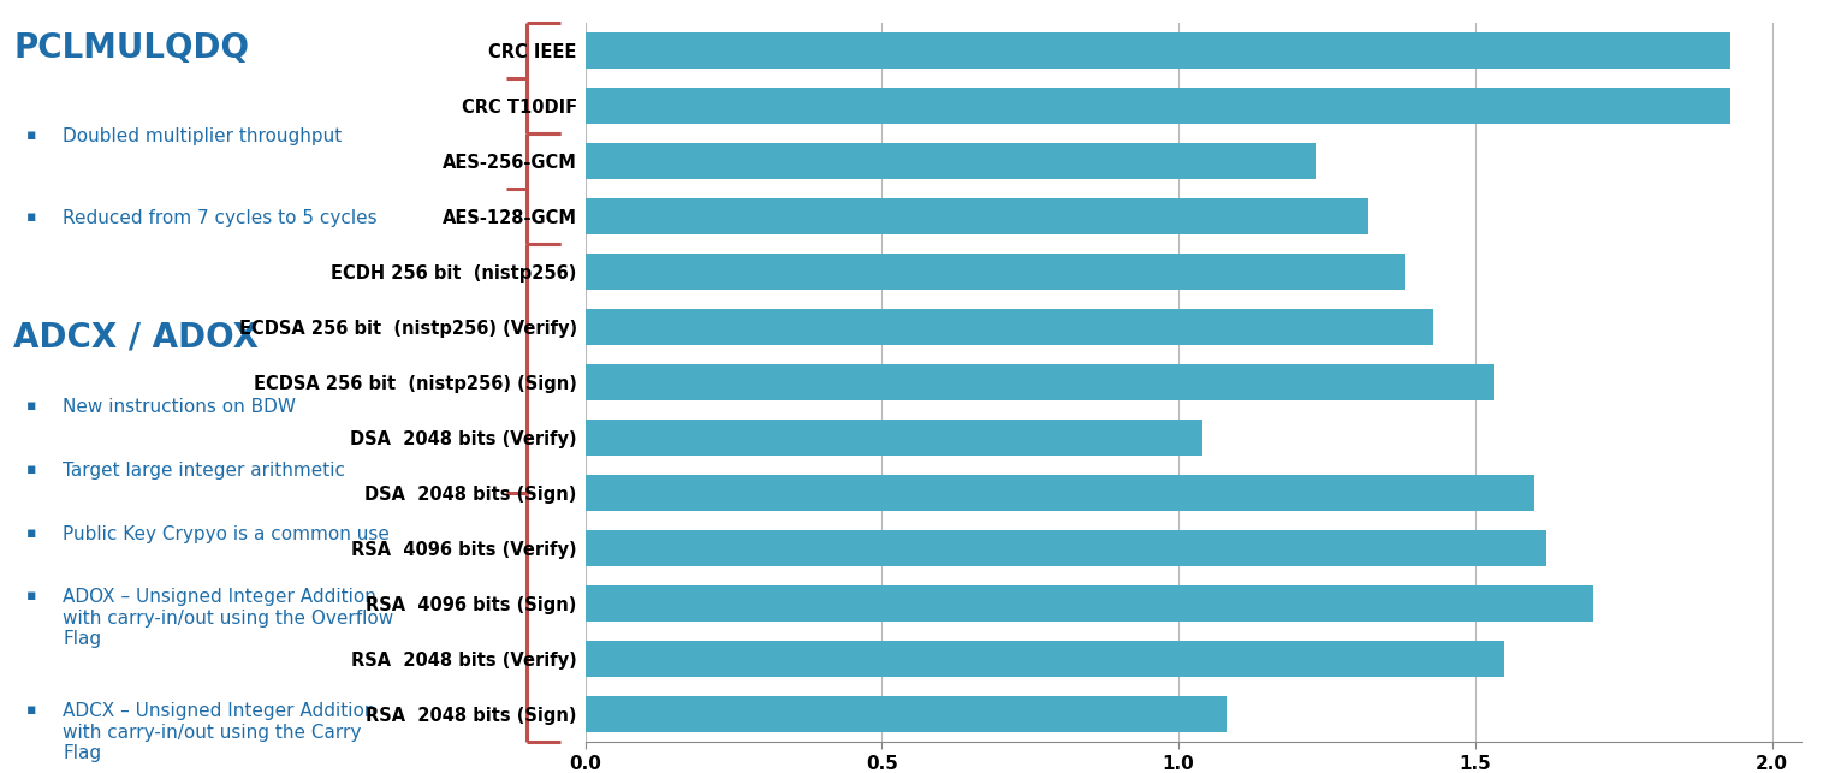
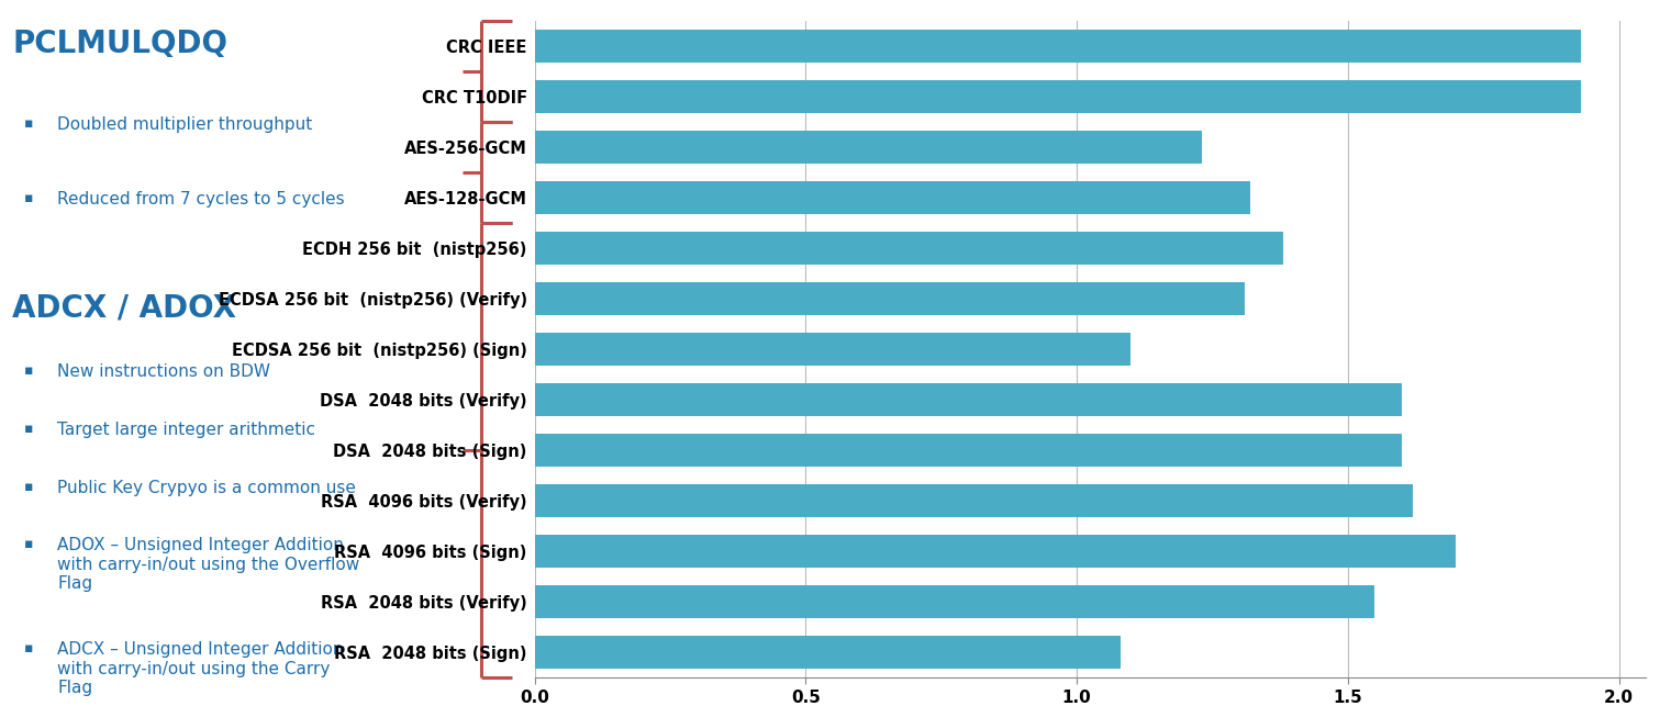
ECDSA 256 bit (nistp256) (Verify): 1.43 -> 1.31
ECDSA 256 bit (nistp256) (Sign): 1.53 -> 1.10
DSA 2048 bits (Verify): 1.04 -> 1.60
